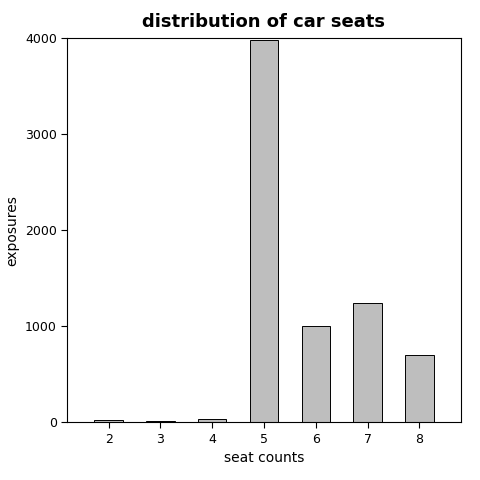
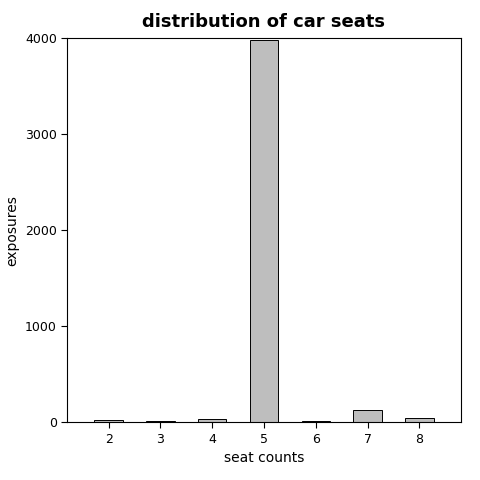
6: 1000 -> 20
7: 1240 -> 130
8: 700 -> 50
